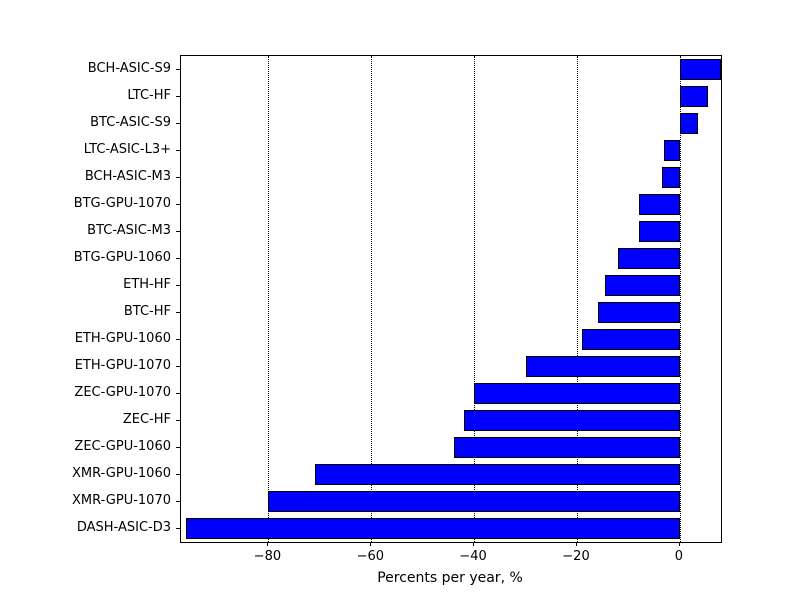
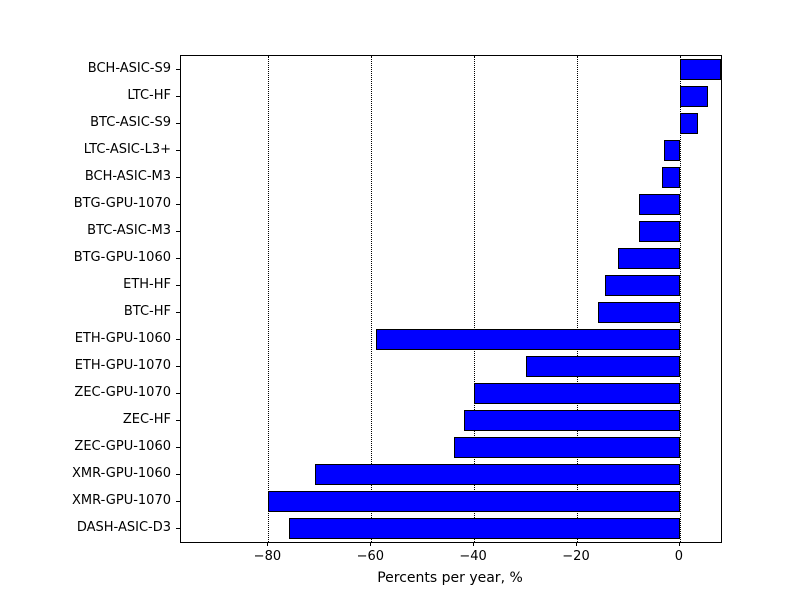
ETH-GPU-1060: -19 -> -59
DASH-ASIC-D3: -96 -> -76
